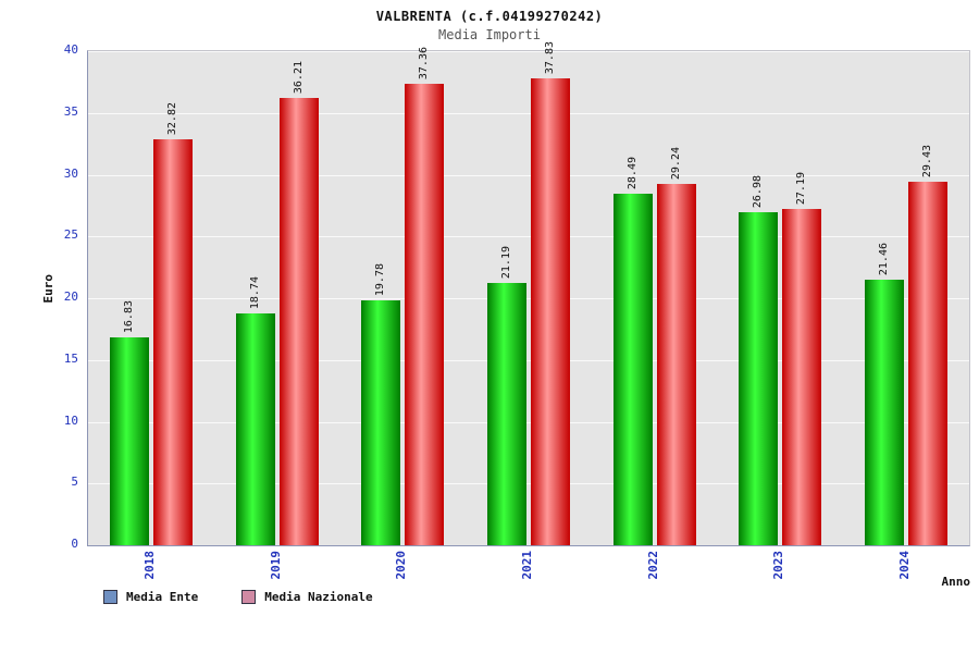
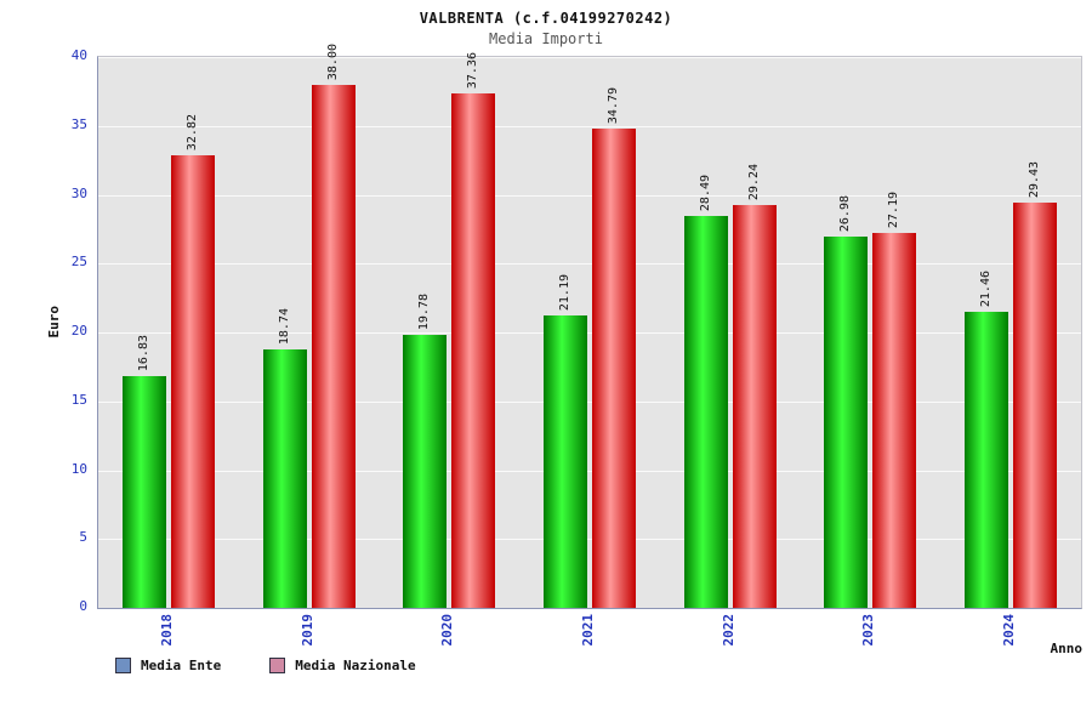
Media Nazionale/2019: 36.21 -> 38.00
Media Nazionale/2021: 37.83 -> 34.79
